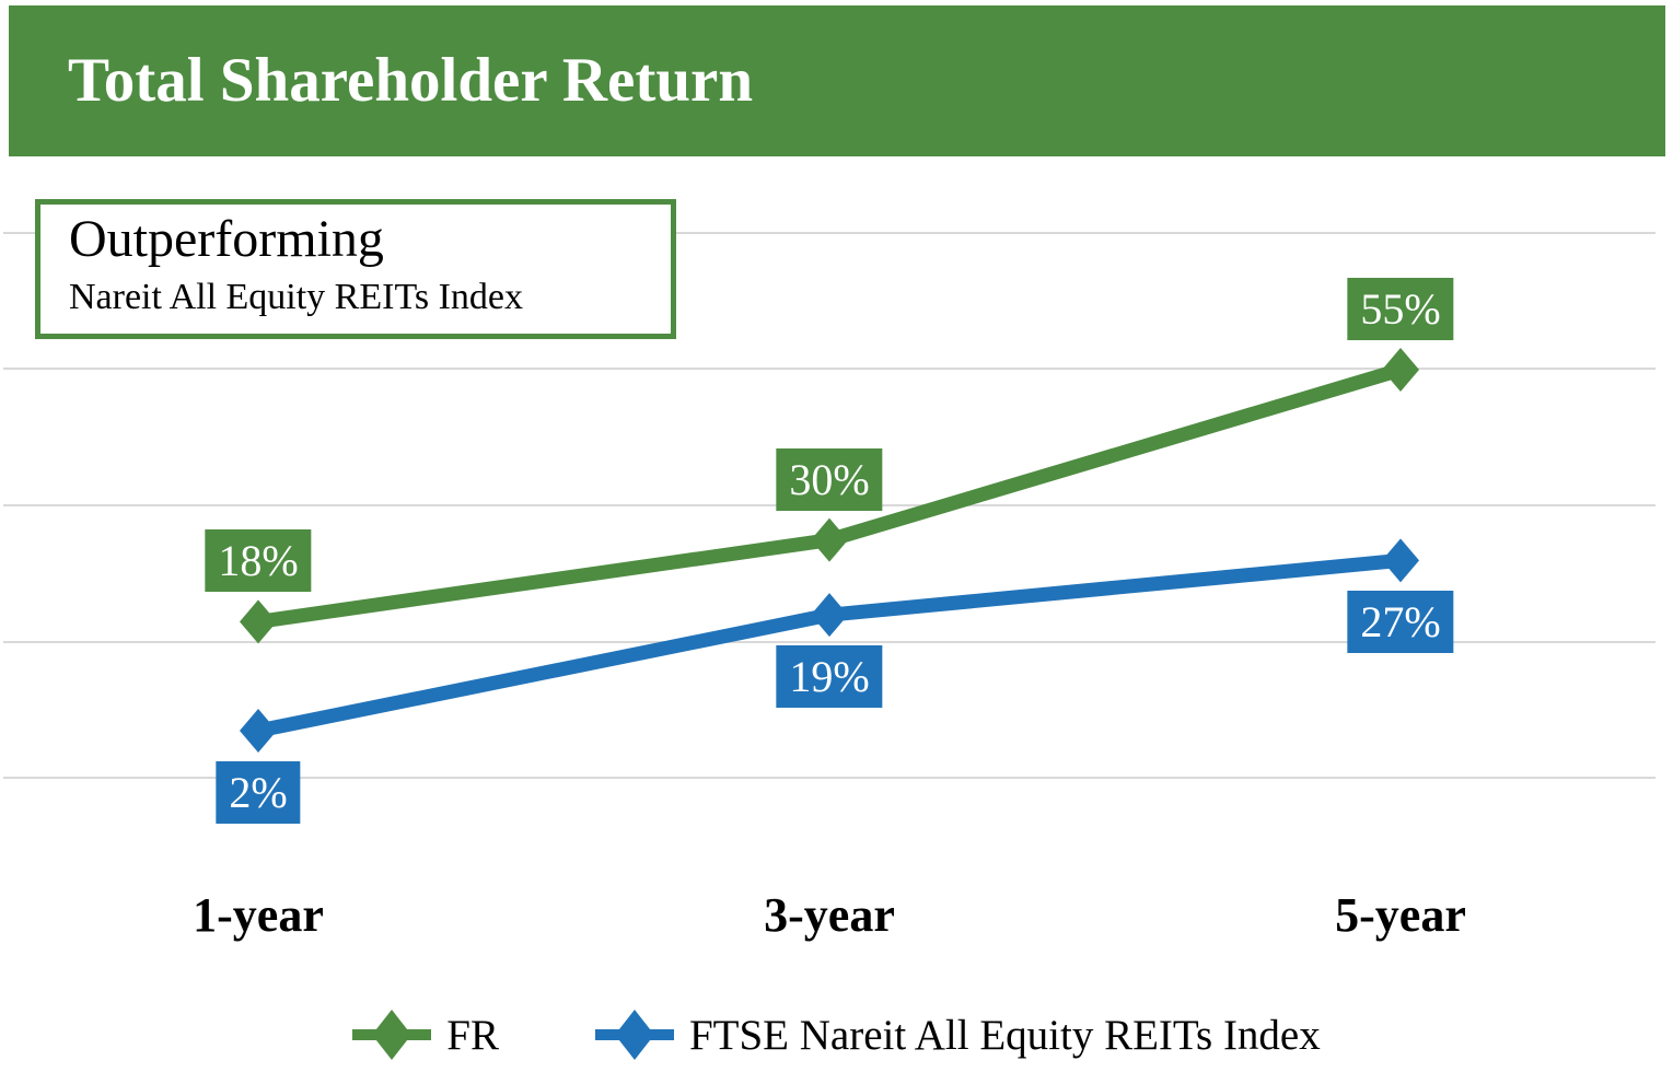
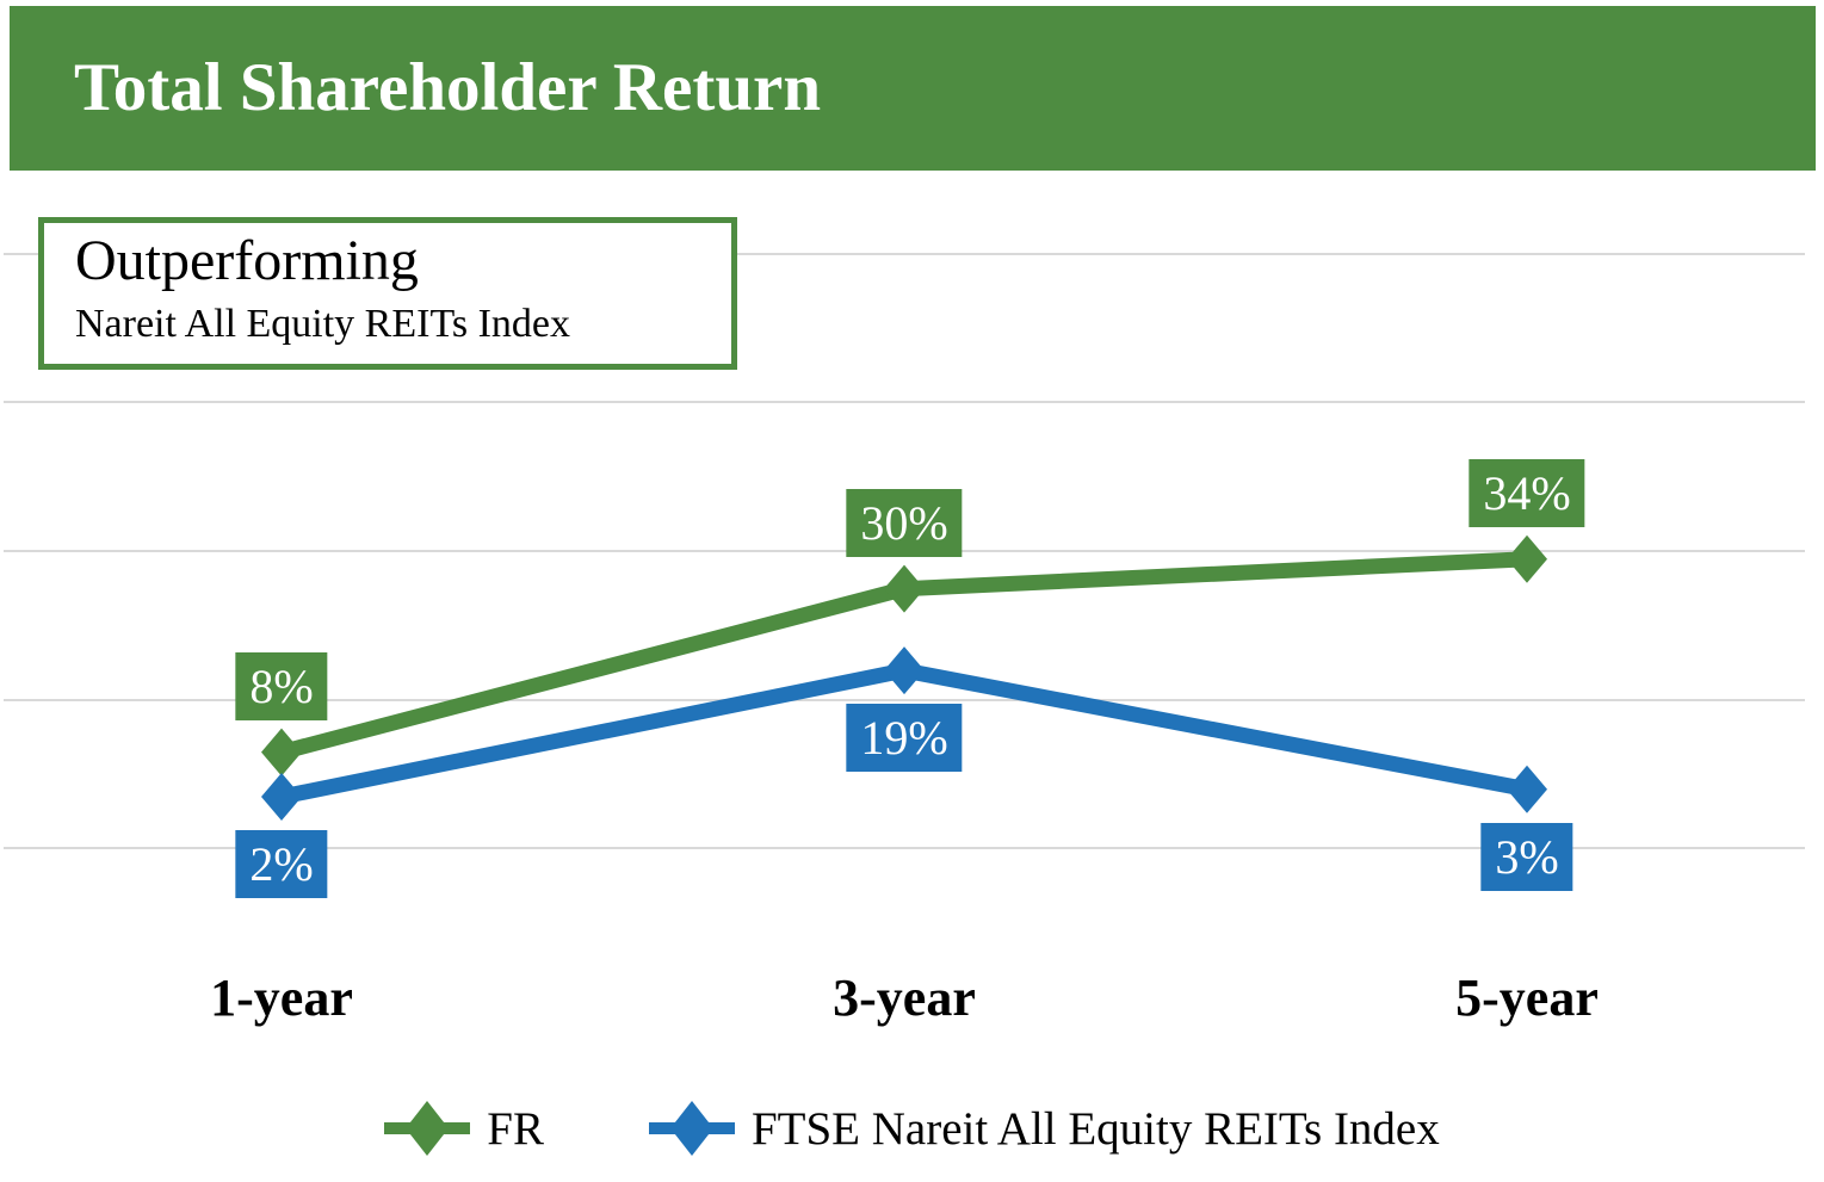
FR/1-year: 18% -> 8%
FR/5-year: 55% -> 34%
FTSE Nareit All Equity REITs Index/5-year: 27% -> 3%
